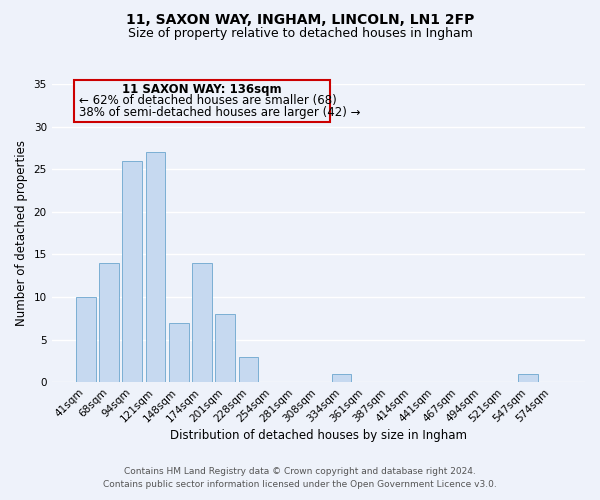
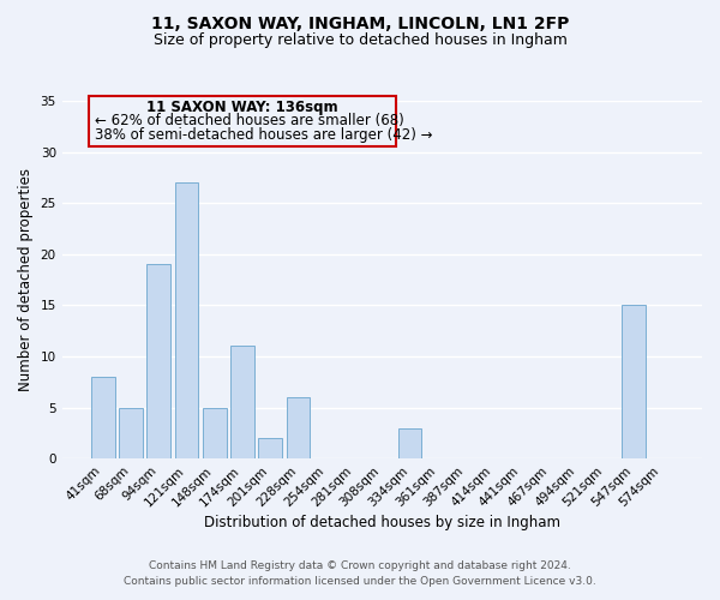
41sqm: 10 -> 8
68sqm: 14 -> 5
94sqm: 26 -> 19
148sqm: 7 -> 5
174sqm: 14 -> 11
201sqm: 8 -> 2
228sqm: 3 -> 6
334sqm: 1 -> 3
547sqm: 1 -> 15
